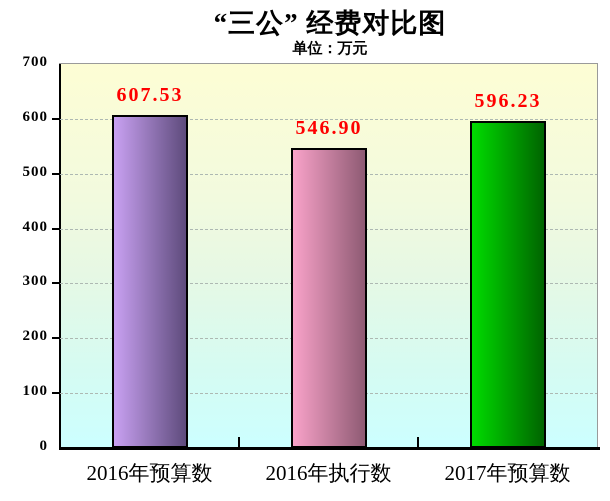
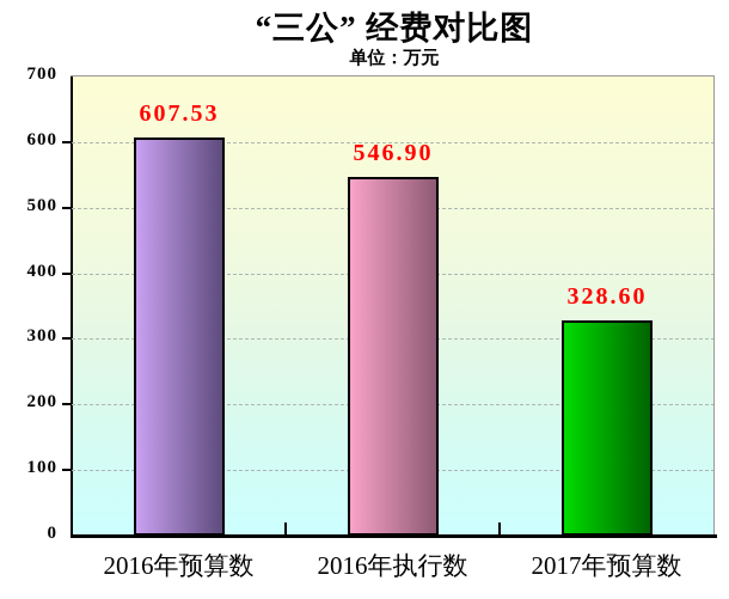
2017年预算数: 596.23 -> 328.60
